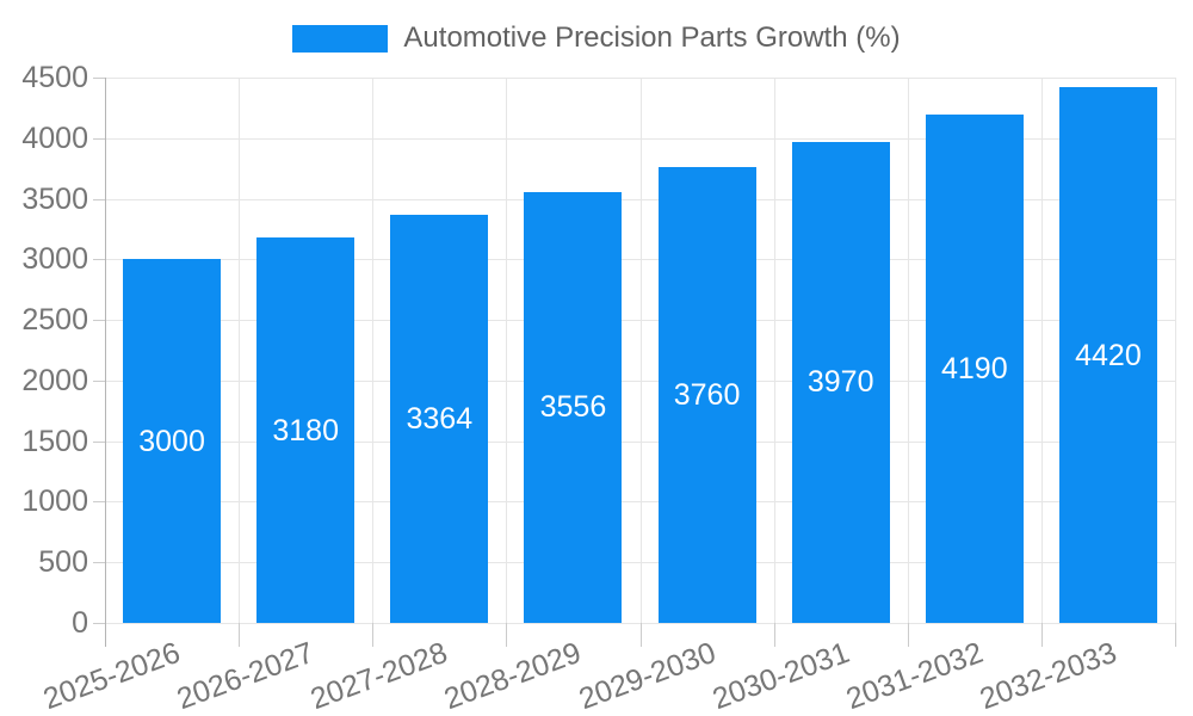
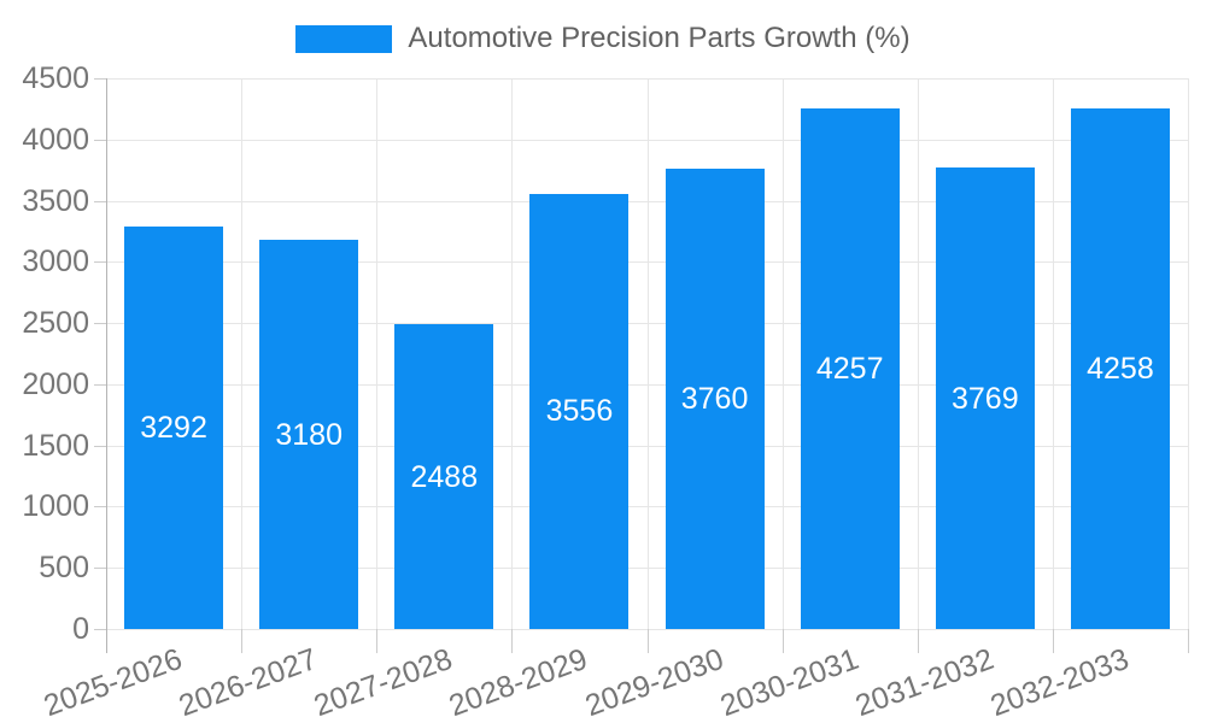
2025-2026: 3000 -> 3292
2027-2028: 3364 -> 2488
2030-2031: 3970 -> 4257
2031-2032: 4190 -> 3769
2032-2033: 4420 -> 4258
